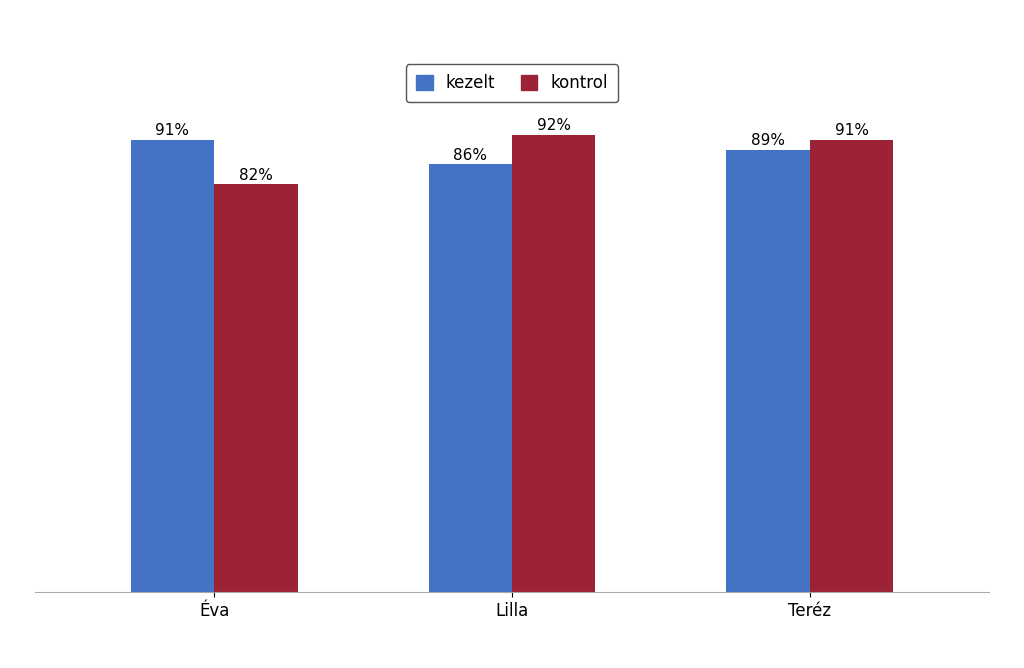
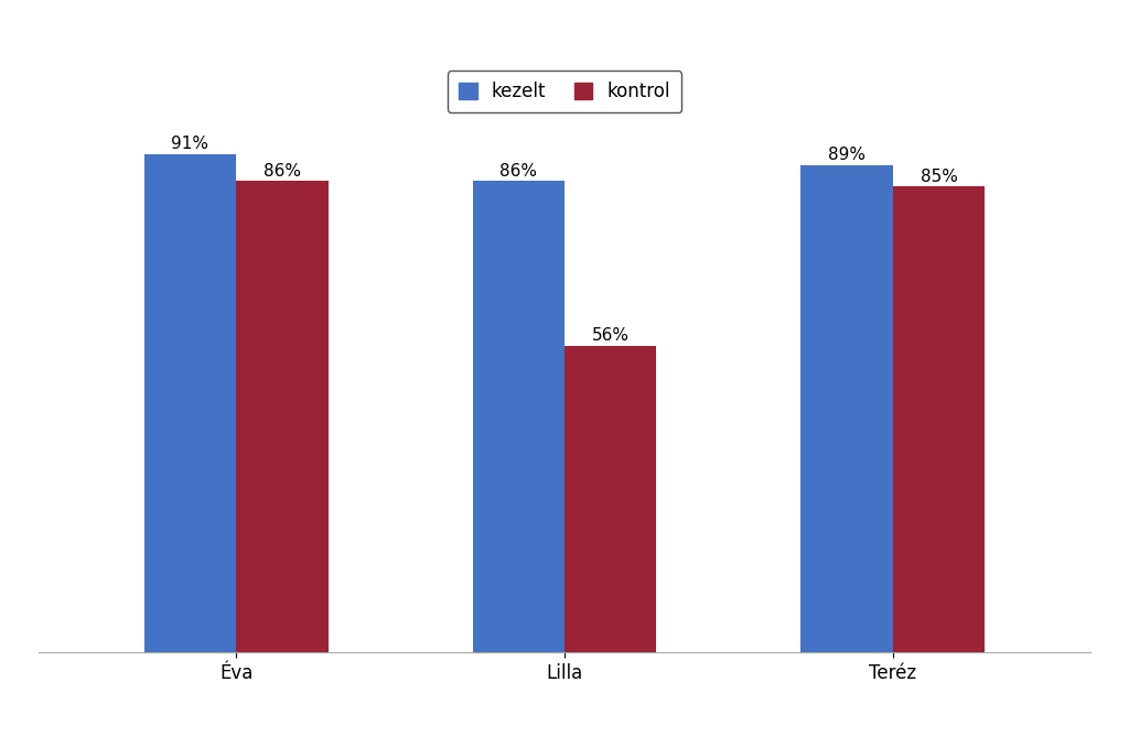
kontrol/Éva: 82% -> 86%
kontrol/Lilla: 92% -> 56%
kontrol/Teréz: 91% -> 85%
